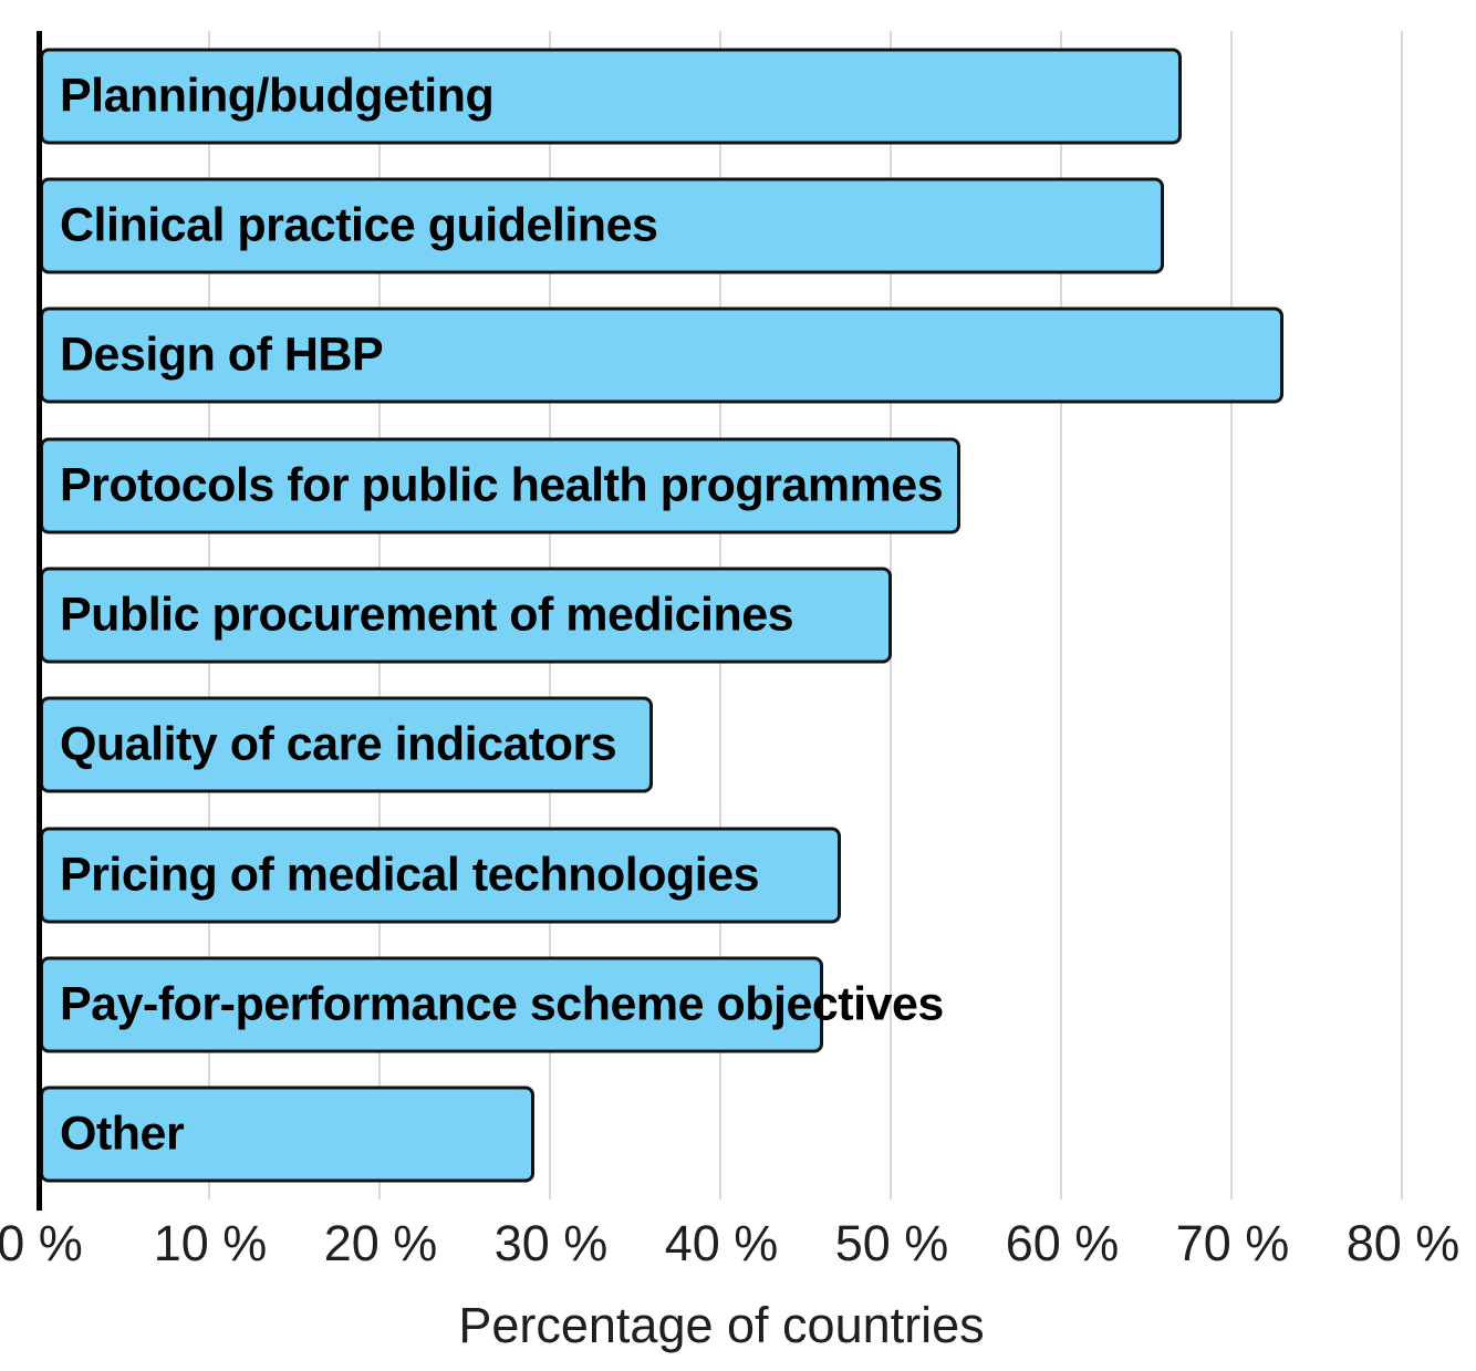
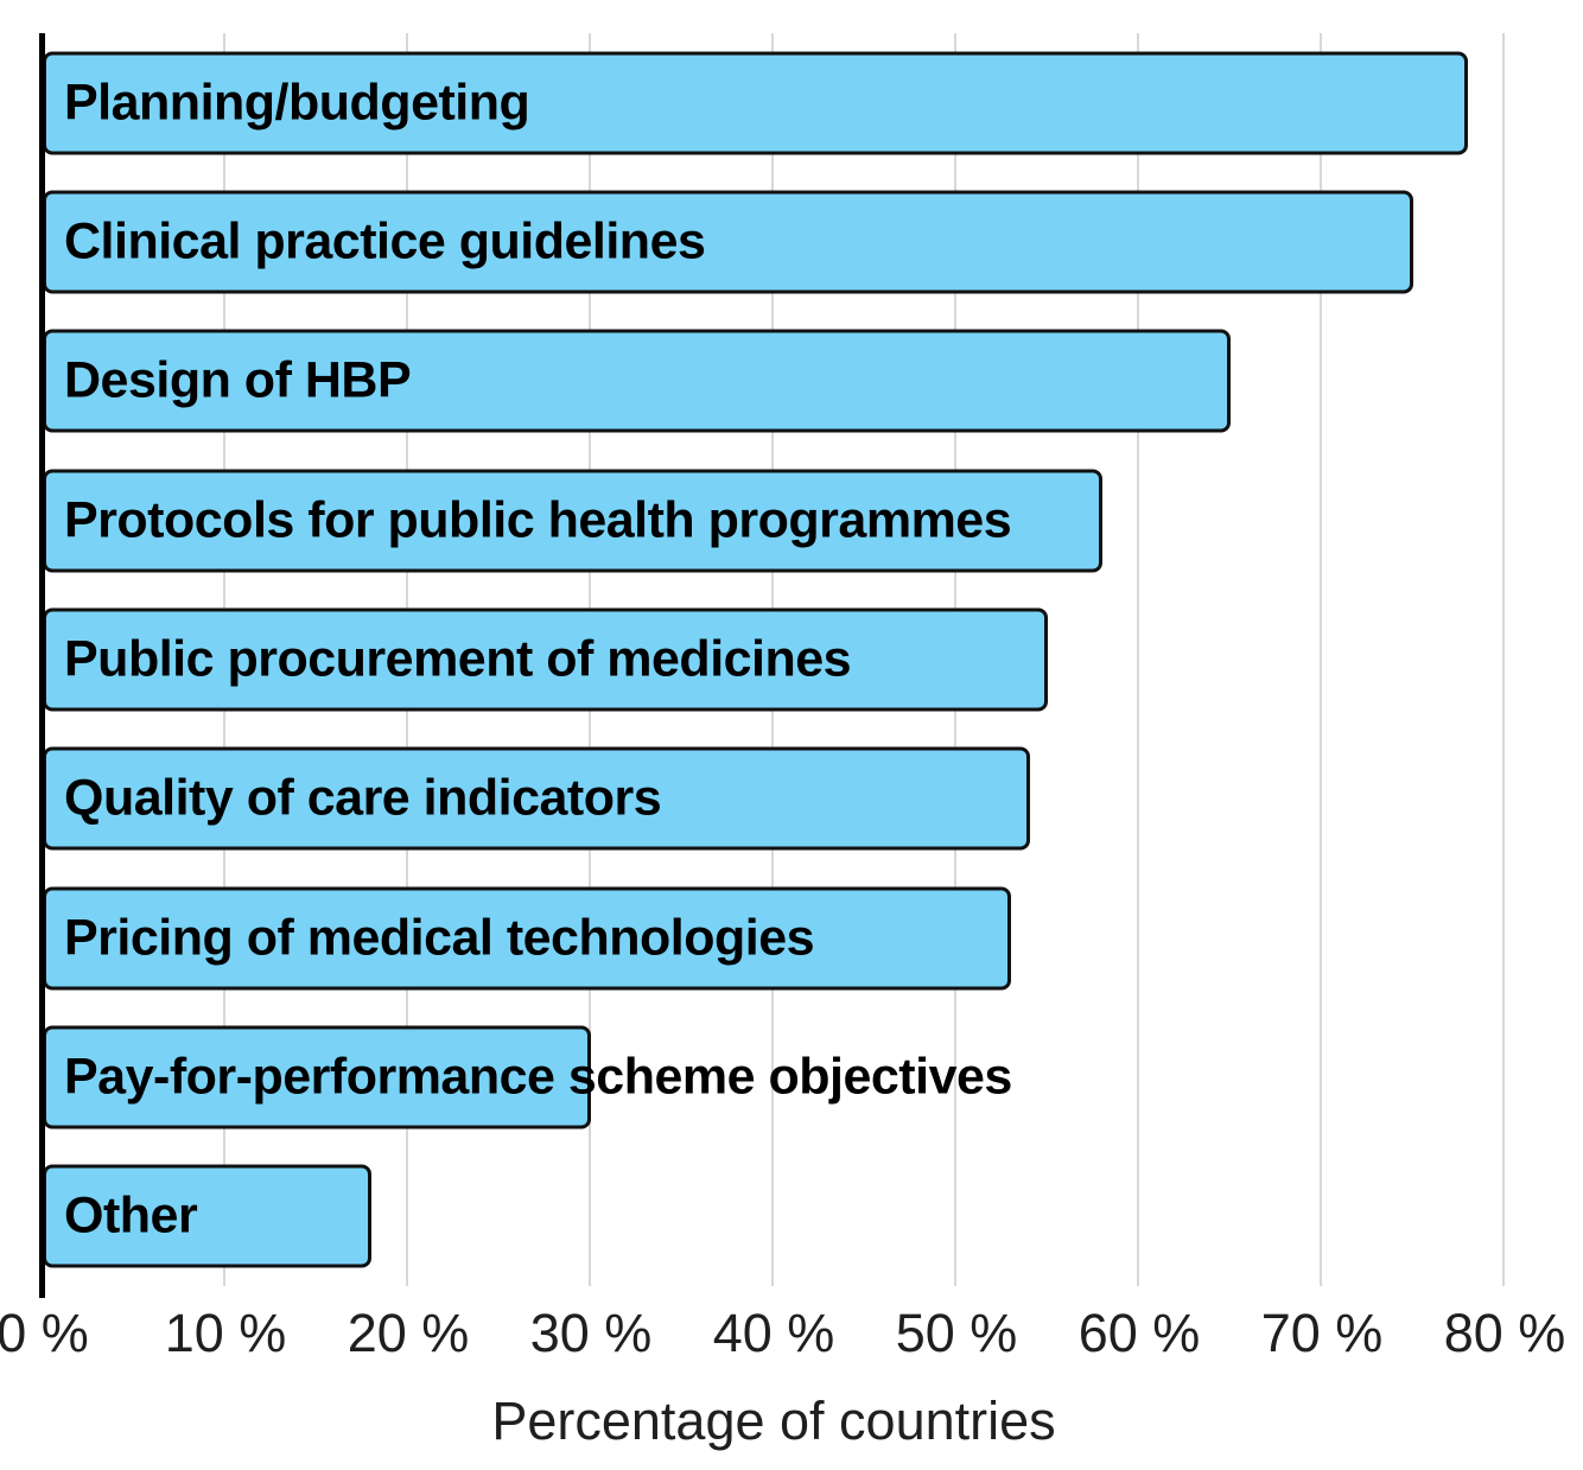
Planning/budgeting: 67% -> 78%
Clinical practice guidelines: 66% -> 75%
Design of HBP: 73% -> 65%
Protocols for public health programmes: 54% -> 58%
Public procurement of medicines: 50% -> 55%
Quality of care indicators: 36% -> 54%
Pricing of medical technologies: 47% -> 53%
Pay-for-performance scheme objectives: 46% -> 30%
Other: 29% -> 18%
